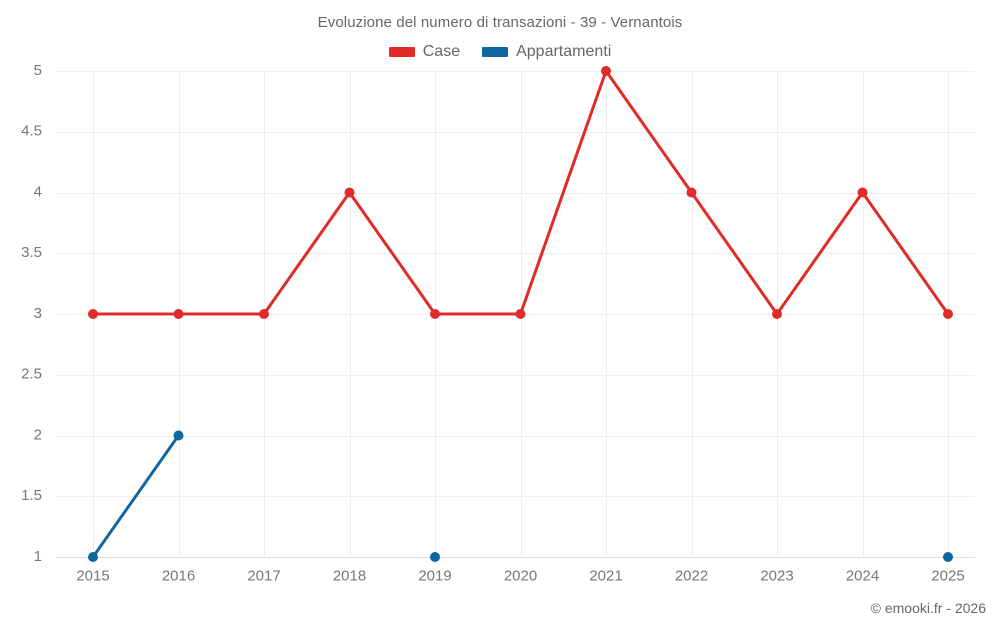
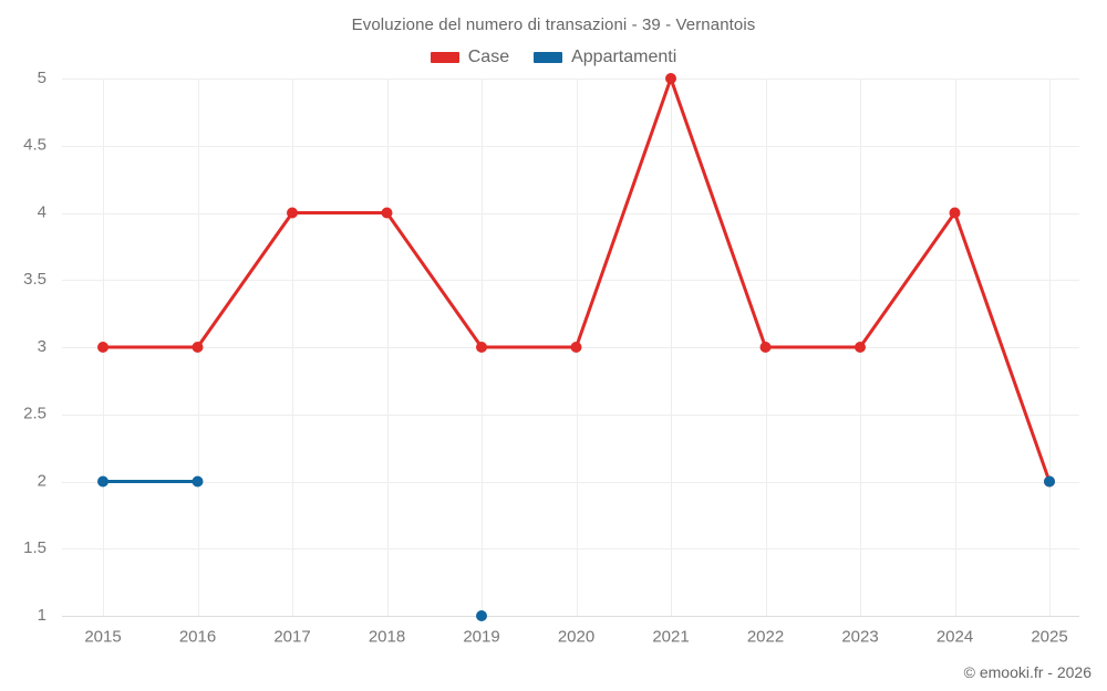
Appartamenti/2015: 1 -> 2
Case/2017: 3 -> 4
Case/2022: 4 -> 3
Case/2025: 3 -> 2
Appartamenti/2025: 1 -> 2
